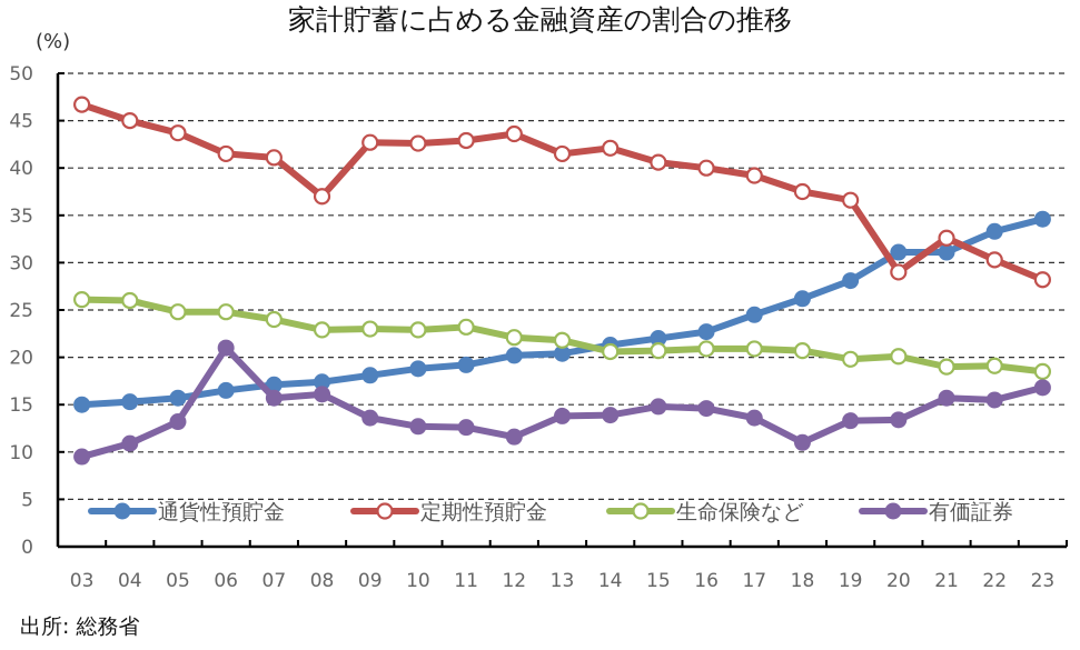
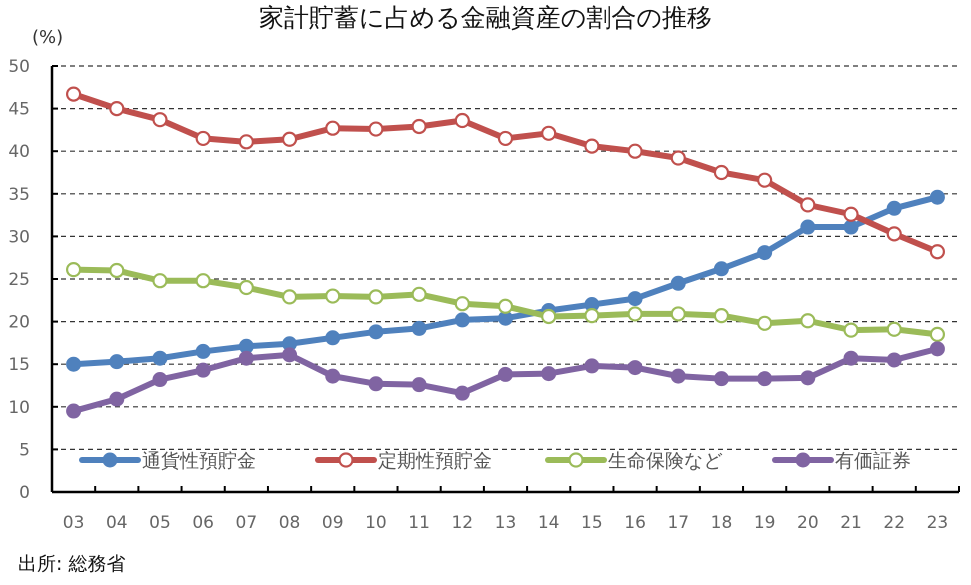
有価証券/06: 21 -> 14
定期性預貯金/08: 37 -> 41
有価証券/18: 11 -> 13
定期性預貯金/20: 29 -> 34
